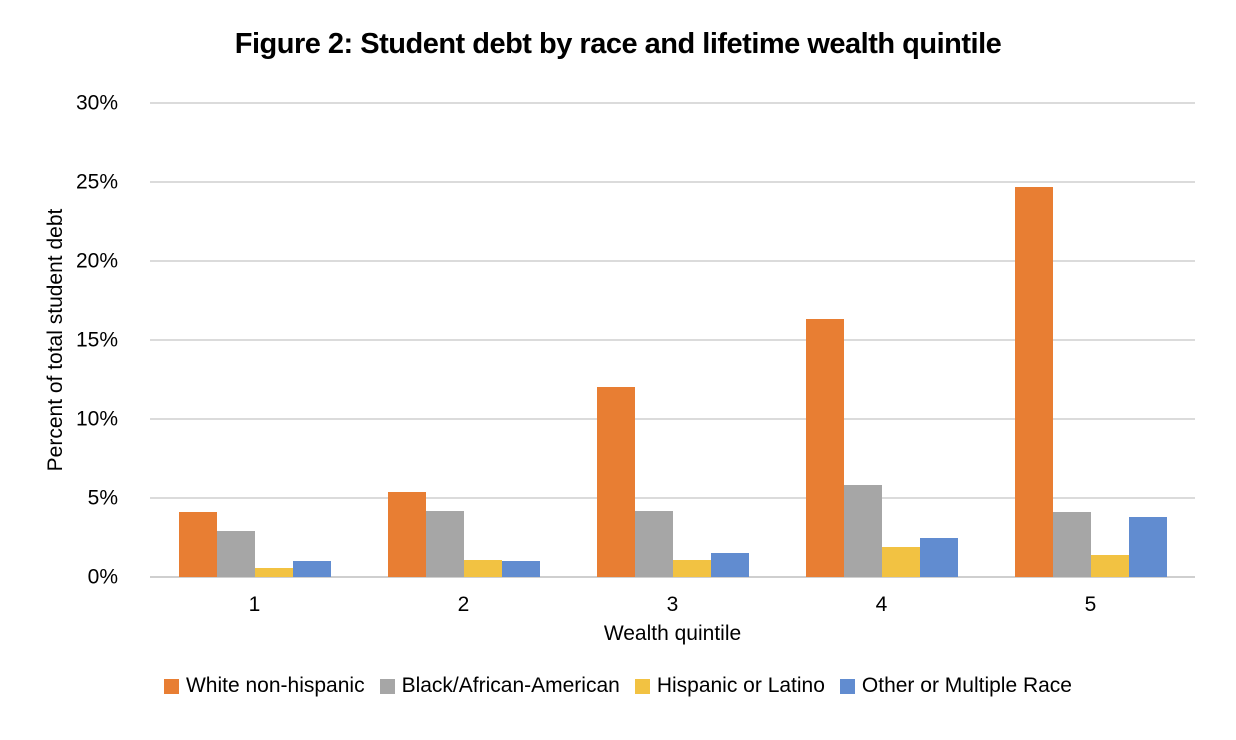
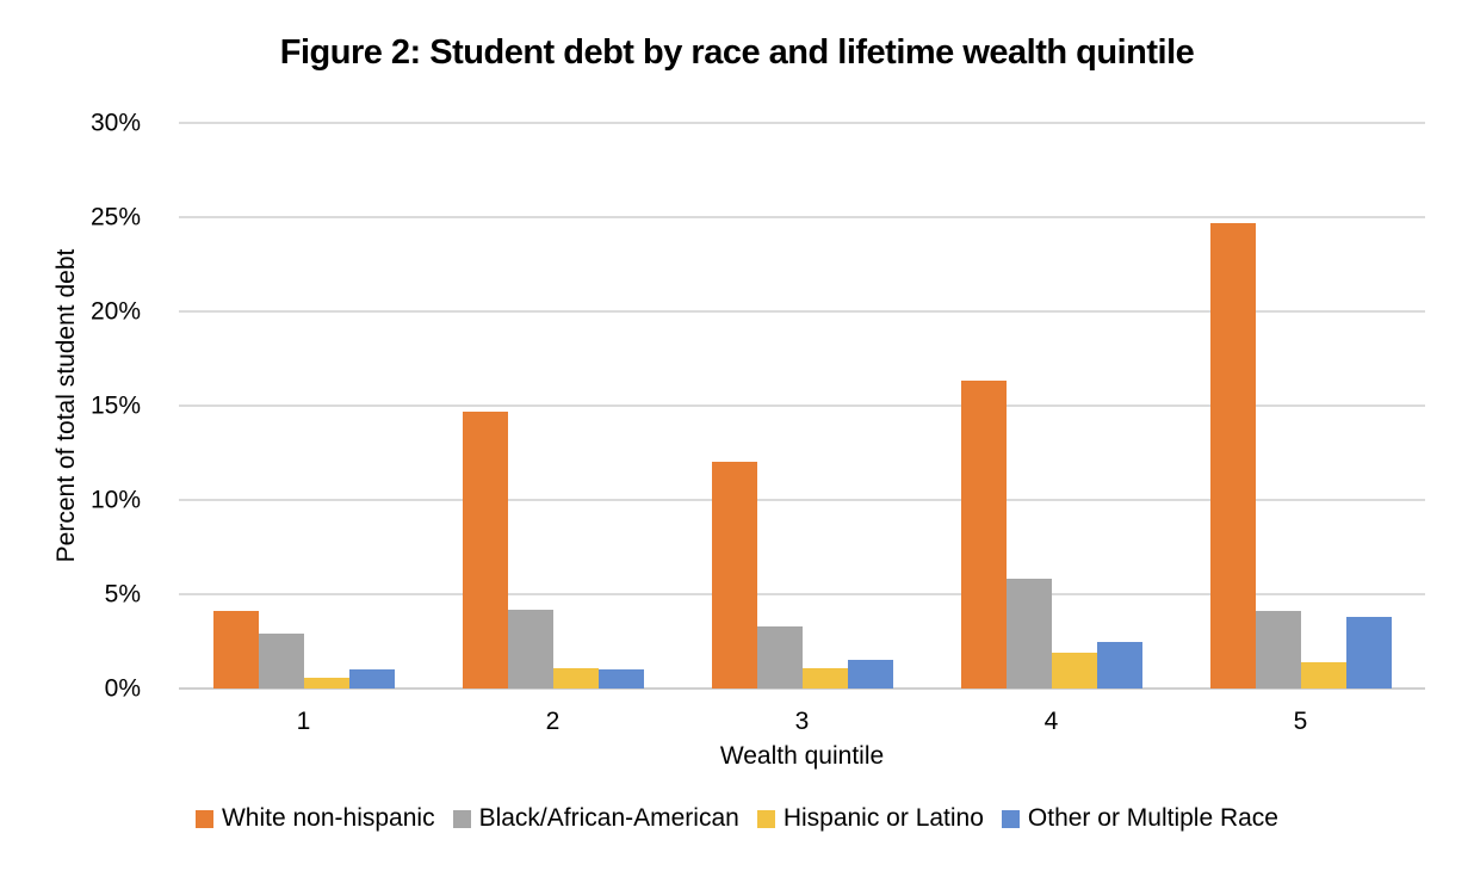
White non-hispanic/2: 5.4% -> 14.7%
Black/African-American/3: 4.2% -> 3.3%
